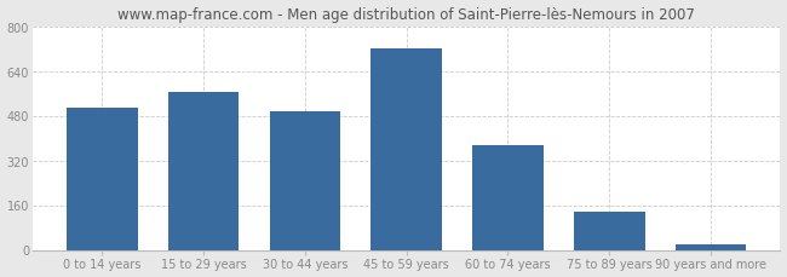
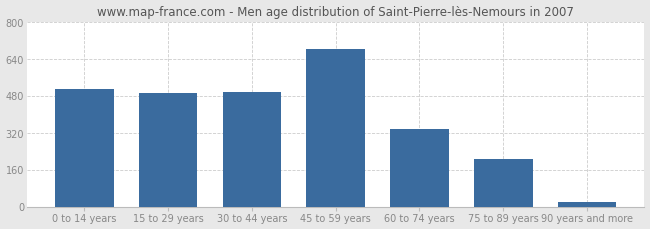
15 to 29 years: 565 -> 490
45 to 59 years: 720 -> 680
60 to 74 years: 375 -> 335
75 to 89 years: 135 -> 205
